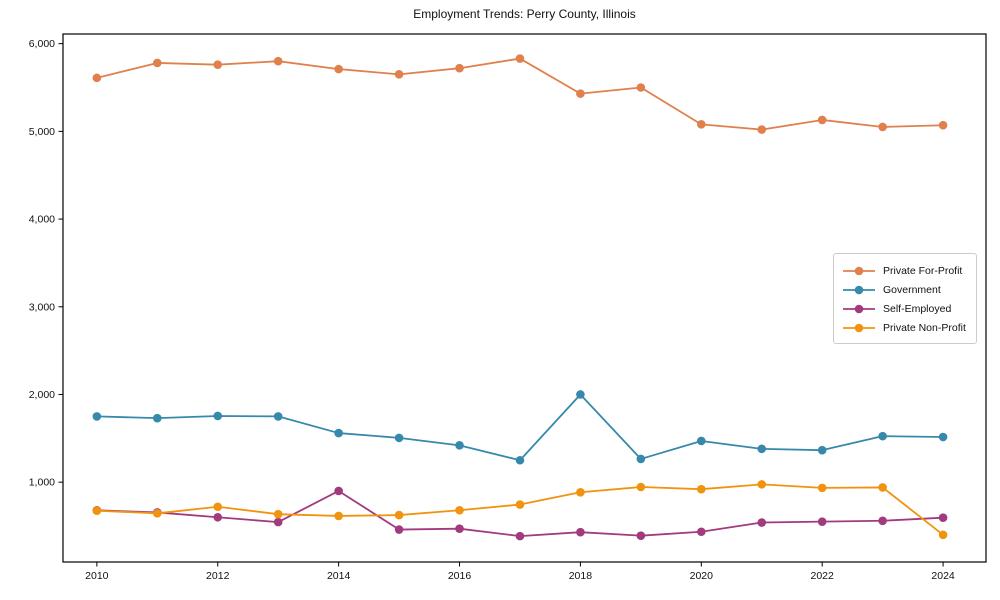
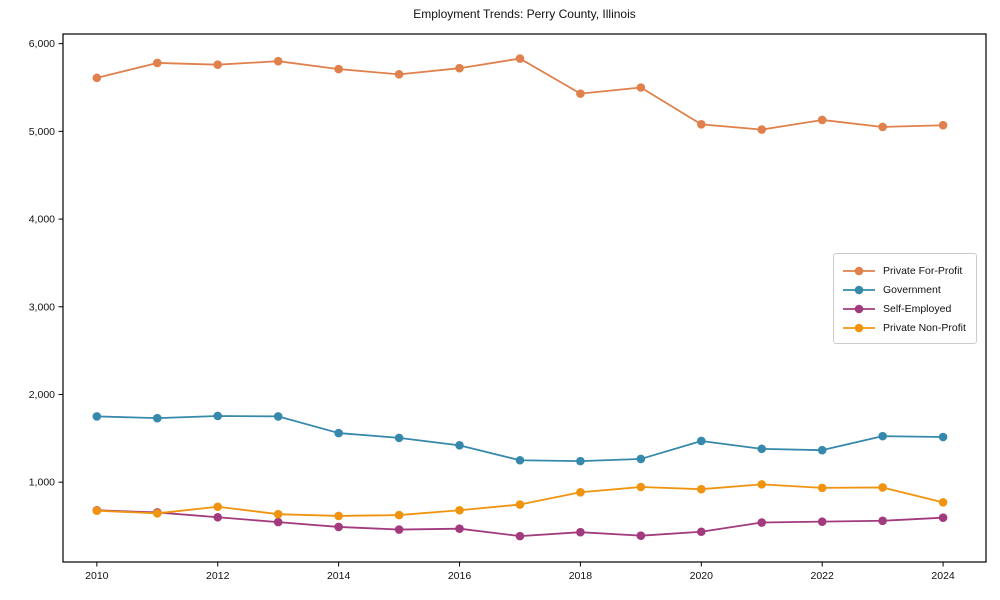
Self-Employed/2014: 900 -> 500
Government/2018: 2000 -> 1200
Private Non-Profit/2024: 400 -> 800
